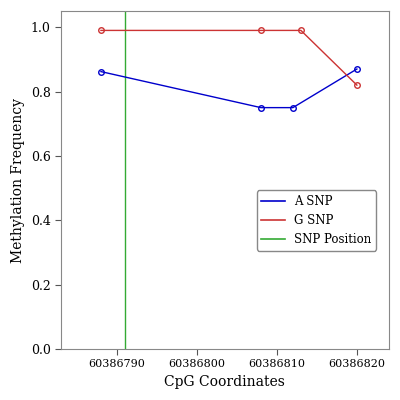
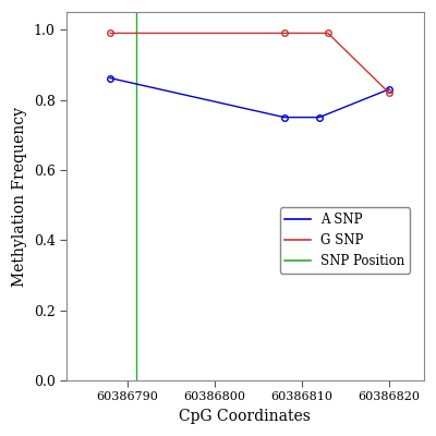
A SNP/60386820: 0.870 -> 0.830
